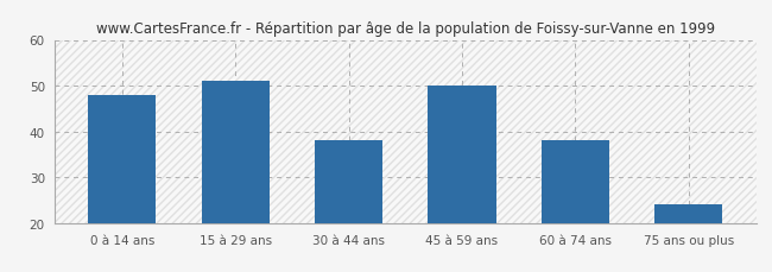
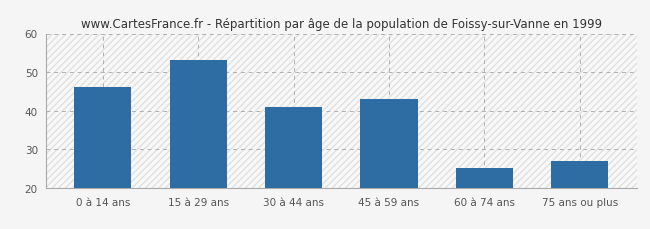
0 à 14 ans: 48 -> 46
15 à 29 ans: 51 -> 53
30 à 44 ans: 38 -> 41
45 à 59 ans: 50 -> 43
60 à 74 ans: 38 -> 25
75 ans ou plus: 24 -> 27
